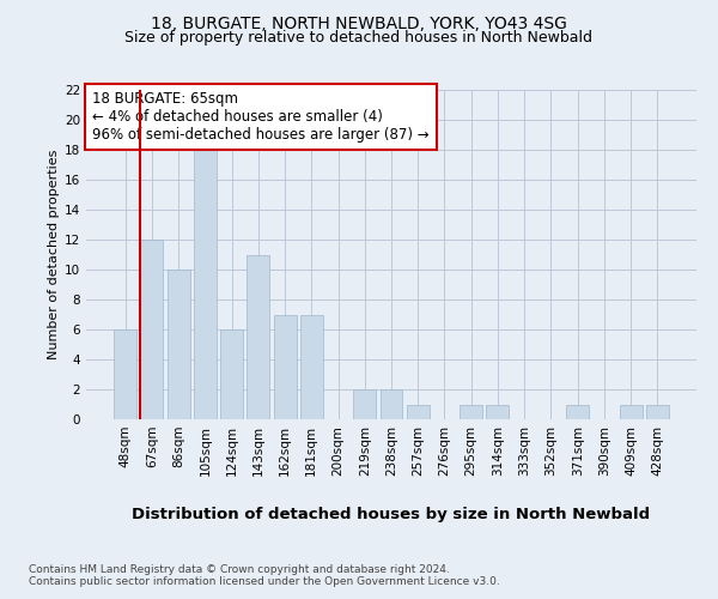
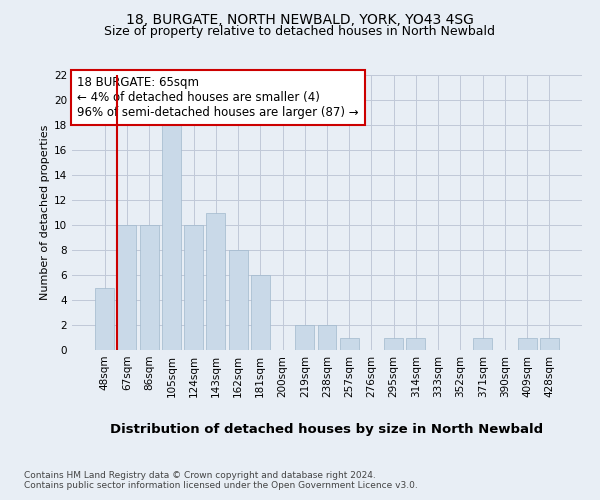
48sqm: 6 -> 5
67sqm: 12 -> 10
124sqm: 6 -> 10
162sqm: 7 -> 8
181sqm: 7 -> 6
